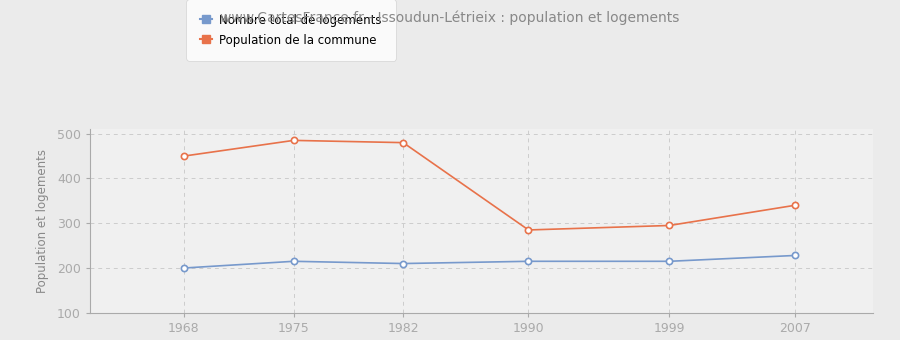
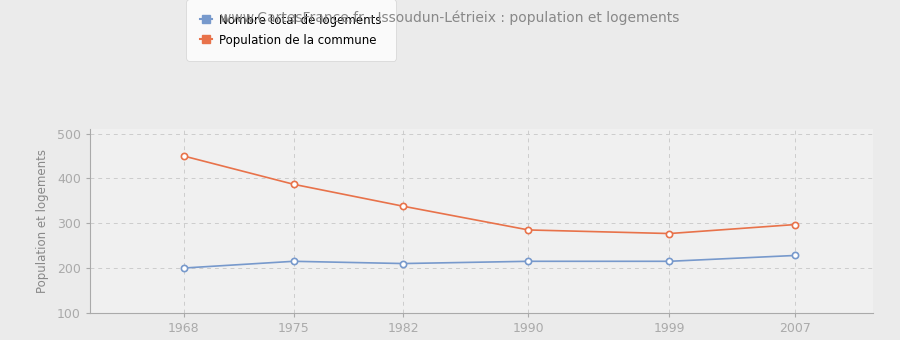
Population de la commune/1975: 485 -> 387
Population de la commune/1982: 480 -> 338
Population de la commune/1999: 295 -> 277
Population de la commune/2007: 340 -> 297
